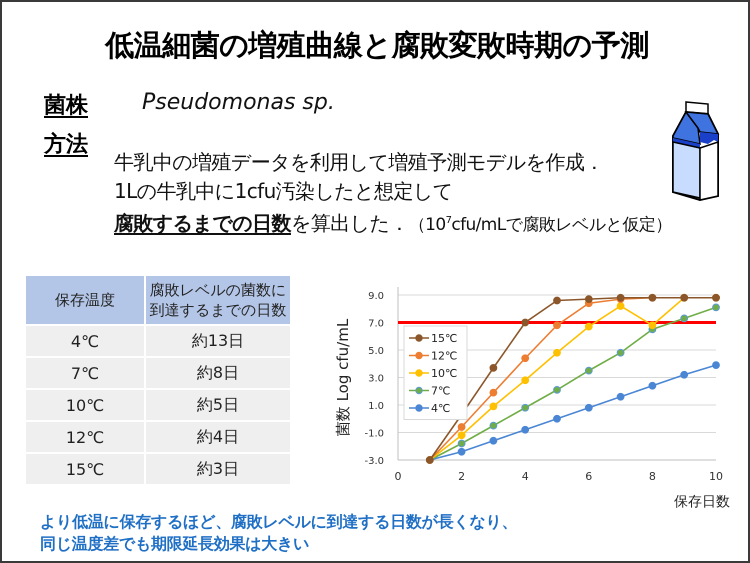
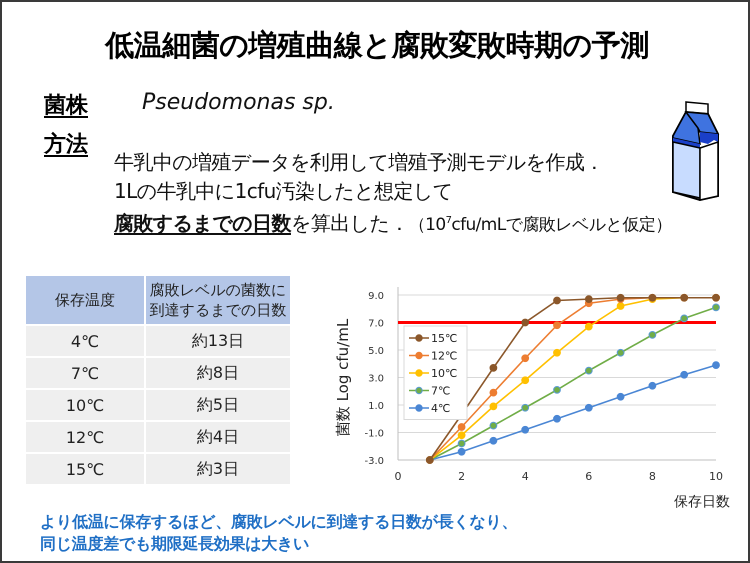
10℃/8: 6.8 -> 8.7
7℃/8: 6.5 -> 6.1
